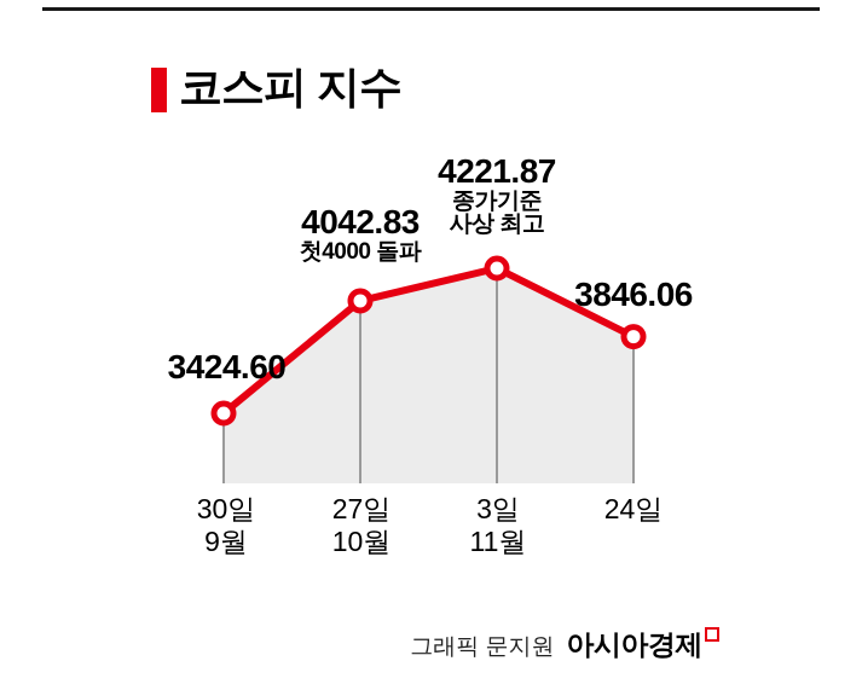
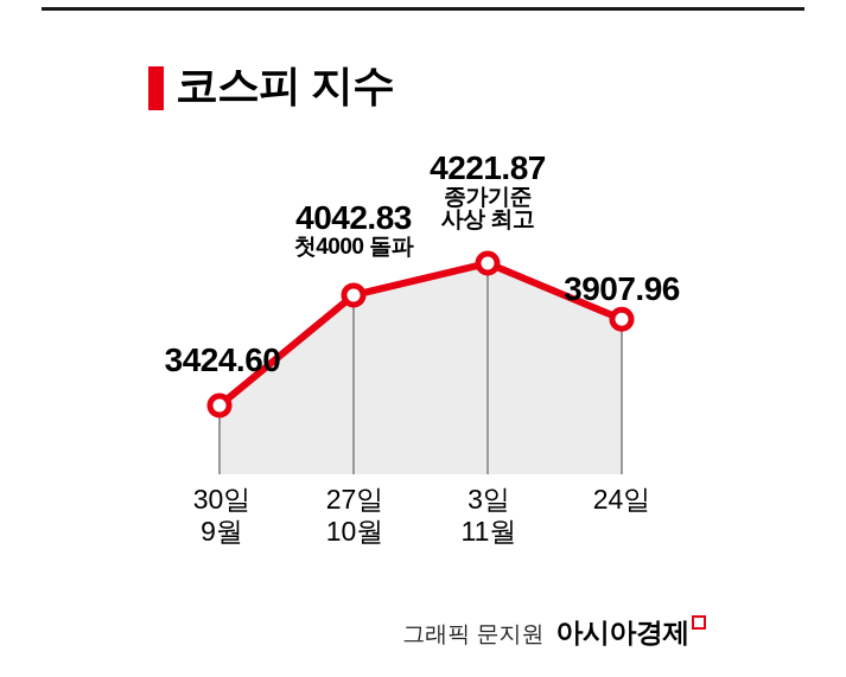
11월 24일: 3846.06 -> 3907.96
